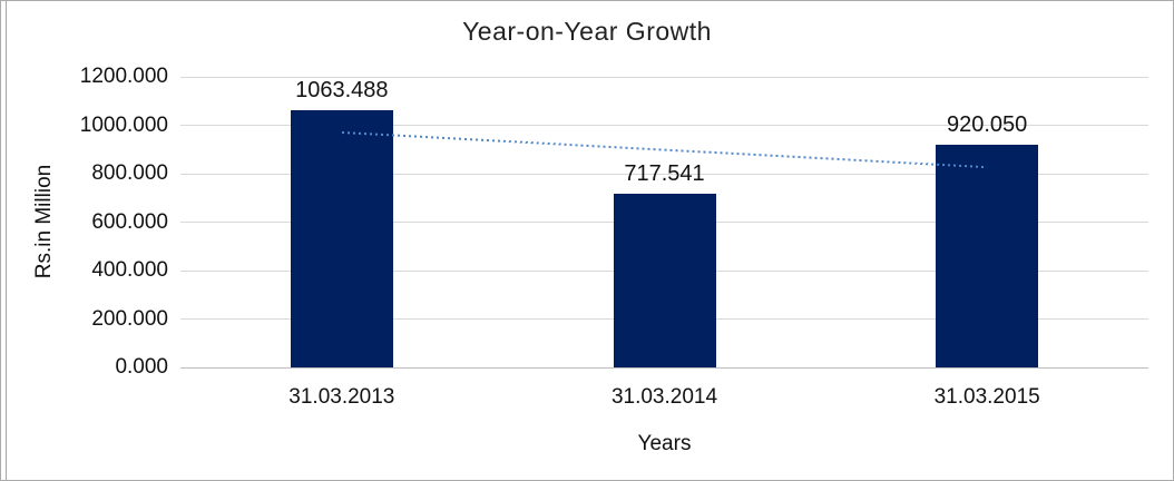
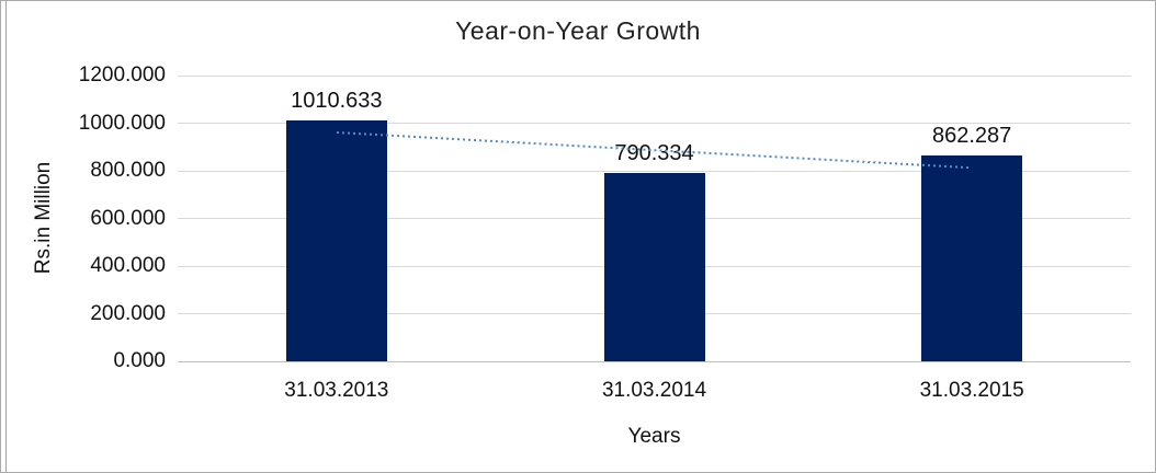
31.03.2013: 1063.488 -> 1010.633
31.03.2014: 717.541 -> 790.334
31.03.2015: 920.050 -> 862.287
